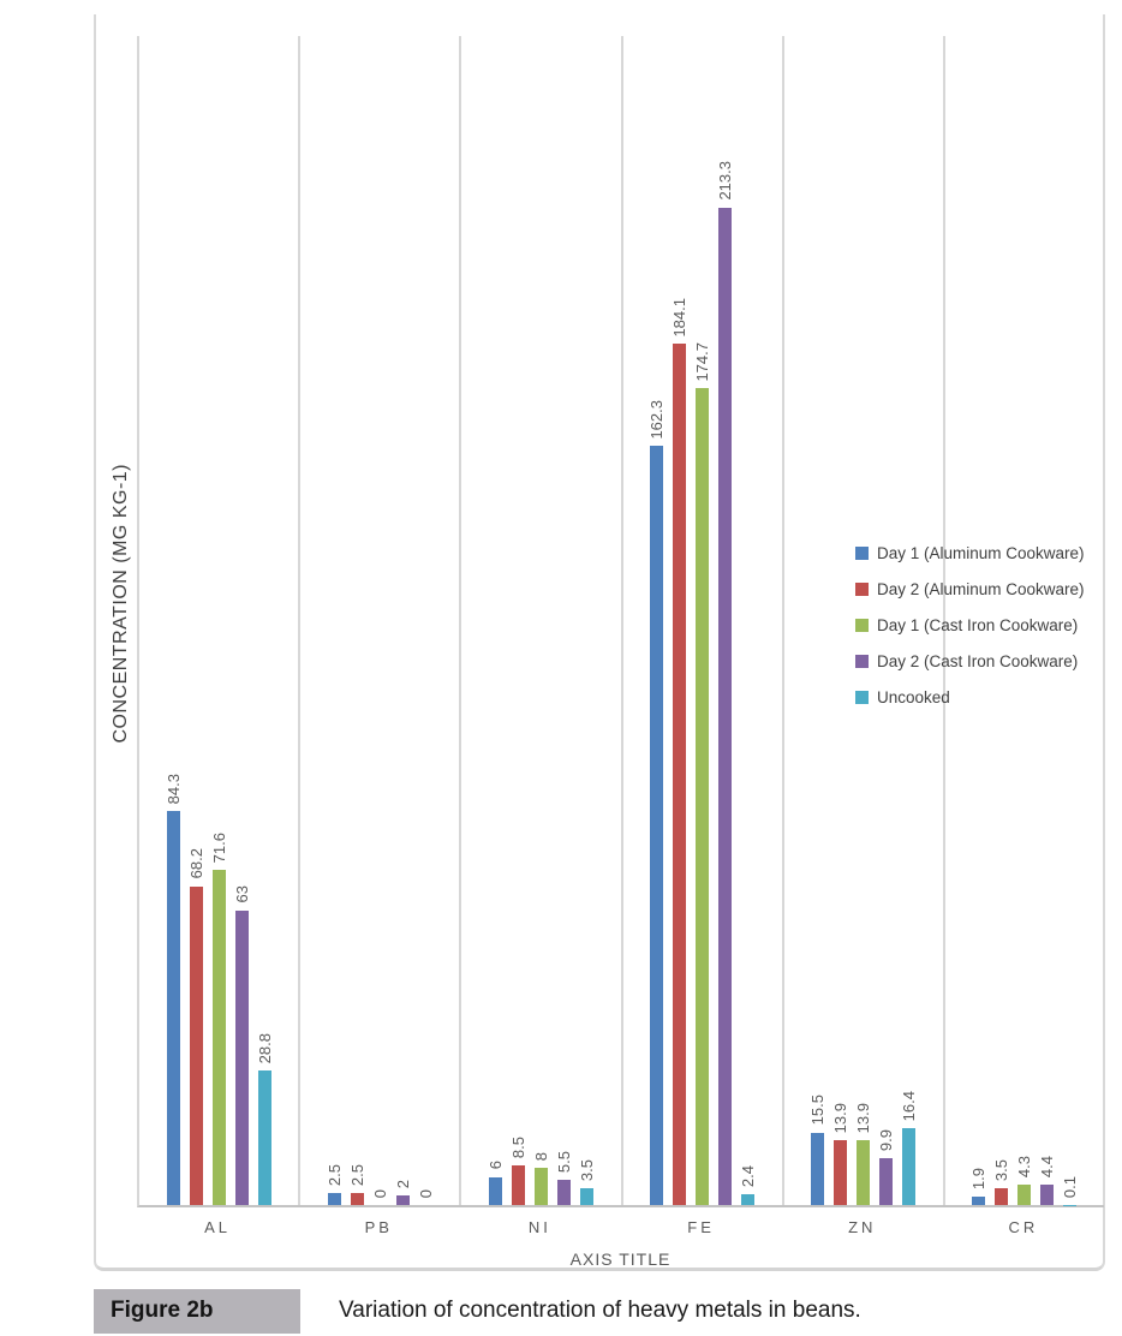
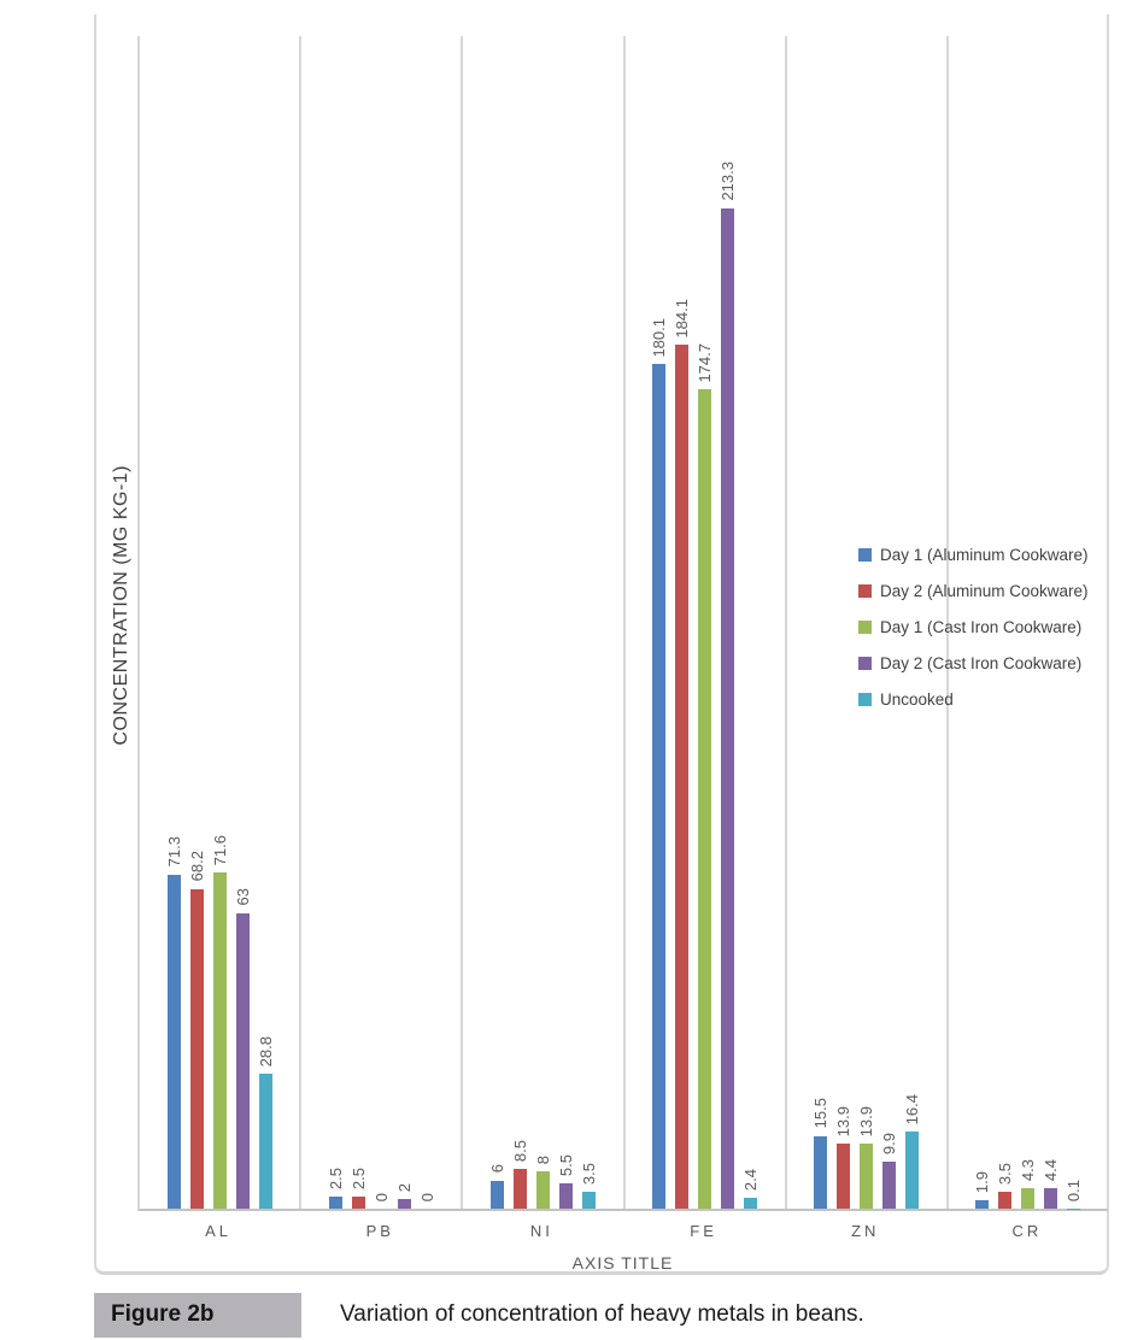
Day 1 (Aluminum Cookware)/AL: 84.3 -> 71.3
Day 1 (Aluminum Cookware)/FE: 162.3 -> 180.1
